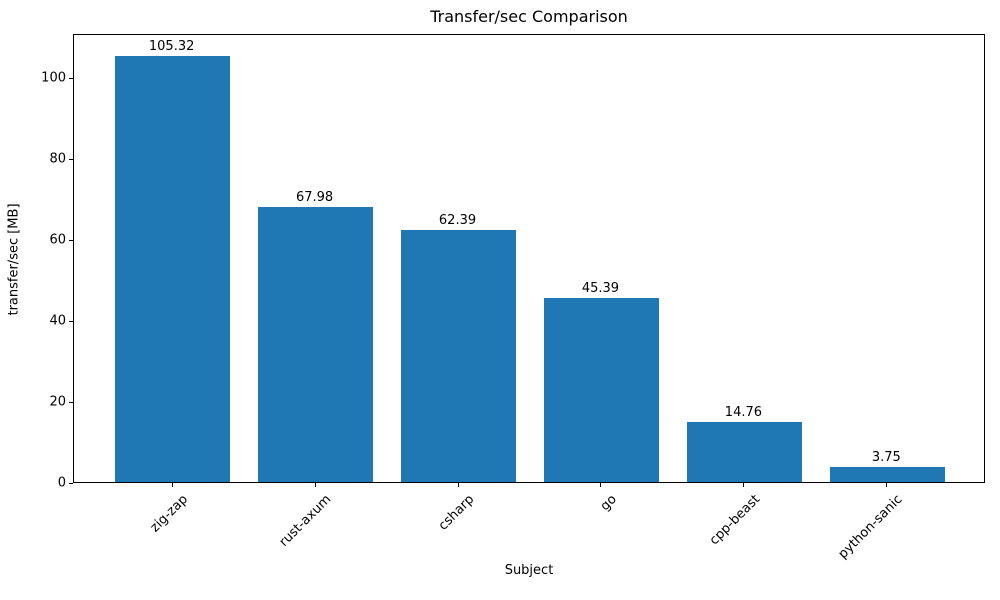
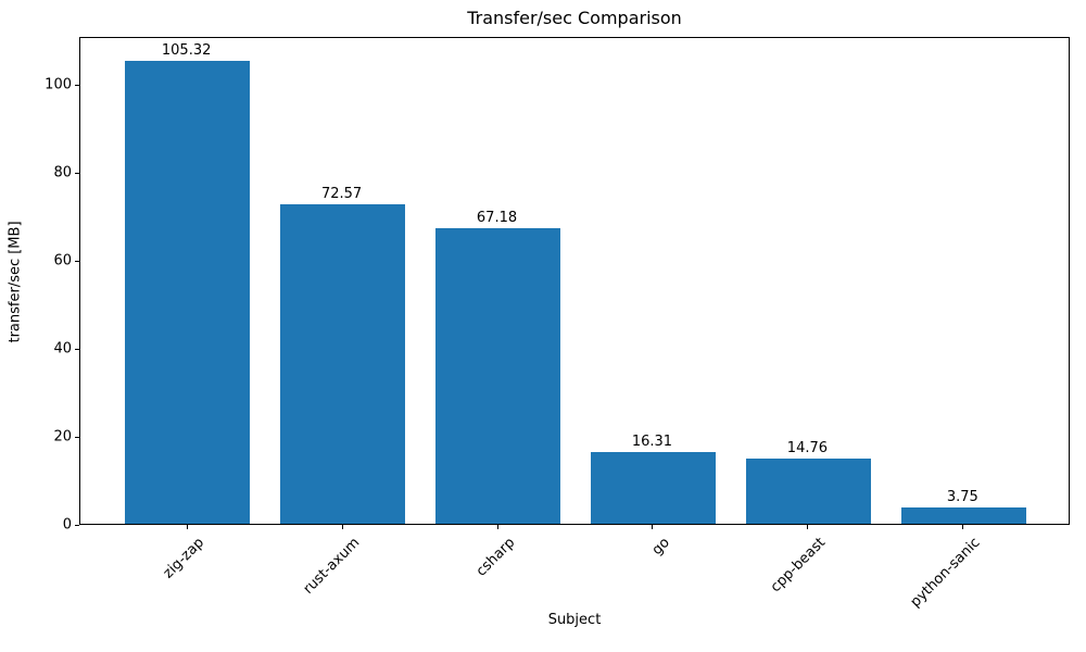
rust-axum: 67.98 -> 72.57
csharp: 62.39 -> 67.18
go: 45.39 -> 16.31
